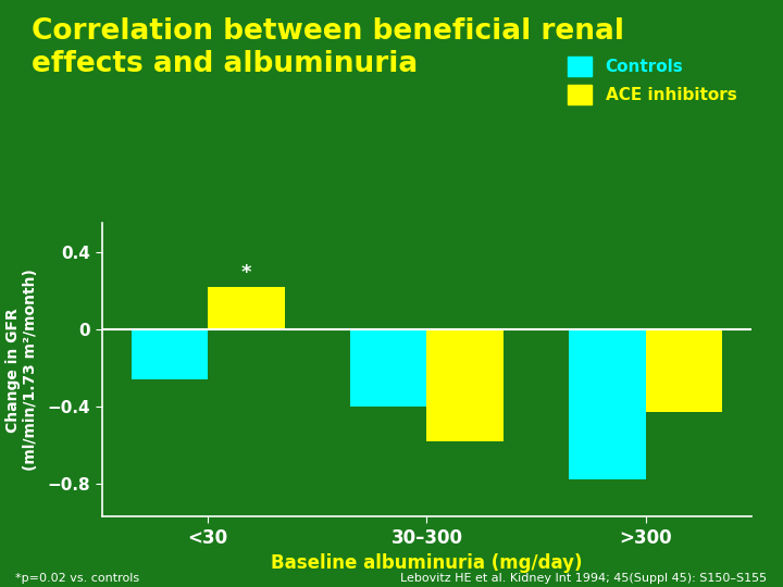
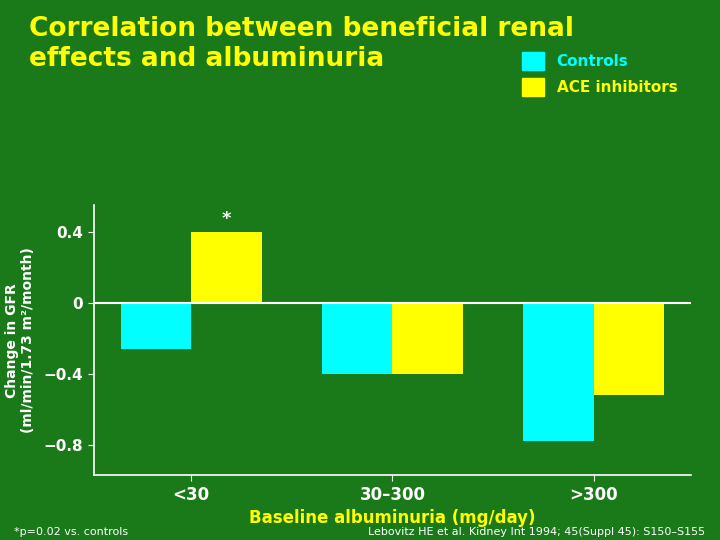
ACE inhibitors/<30: 0.22 -> 0.40
ACE inhibitors/30–300: -0.58 -> -0.40
ACE inhibitors/>300: -0.43 -> -0.52
